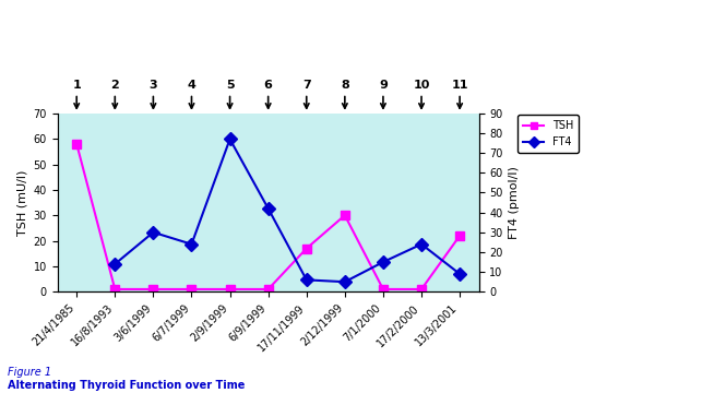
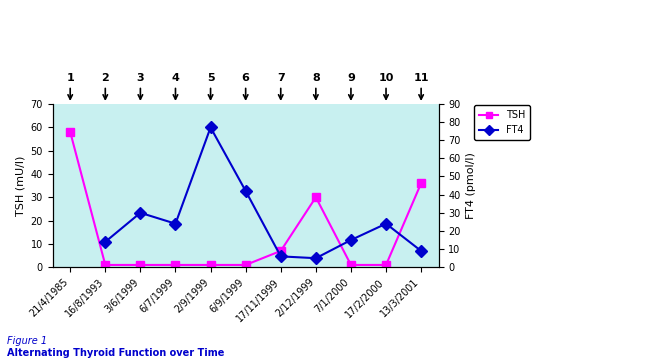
TSH/17/11/1999: 17 -> 7
TSH/13/3/2001: 22 -> 36
